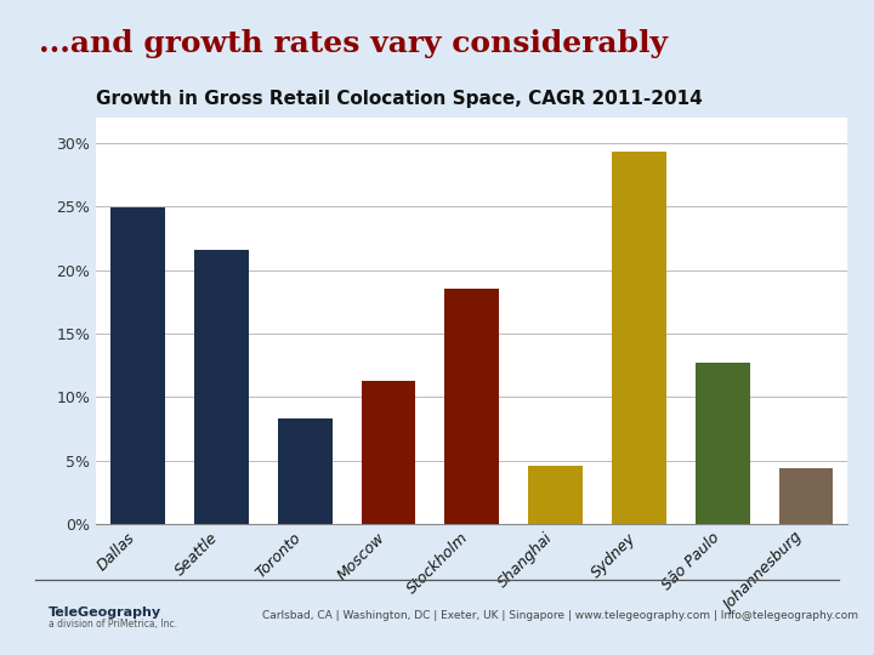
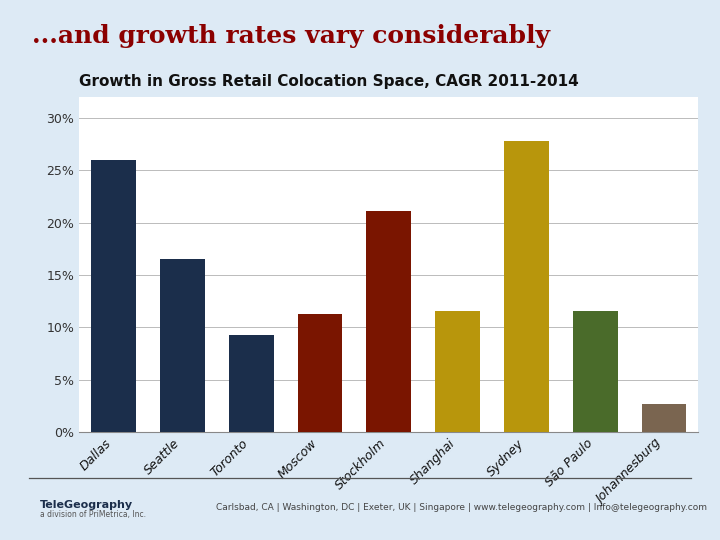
Dallas: 24.9% -> 26.0%
Seattle: 21.6% -> 16.5%
Toronto: 8.3% -> 9.3%
Stockholm: 18.5% -> 21.1%
Shanghai: 4.6% -> 11.6%
Sydney: 29.3% -> 27.8%
São Paulo: 12.7% -> 11.6%
Johannesburg: 4.4% -> 2.7%
